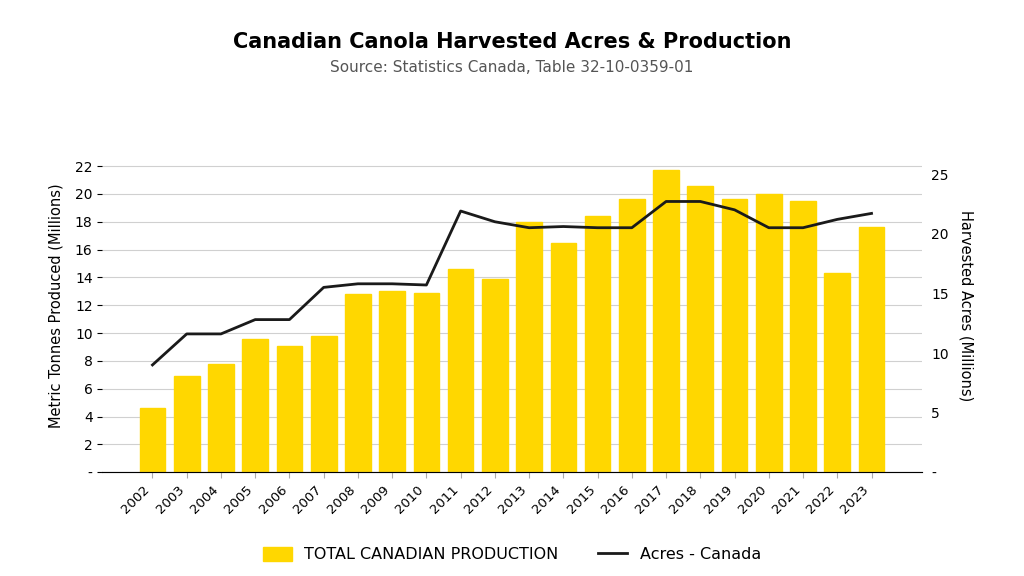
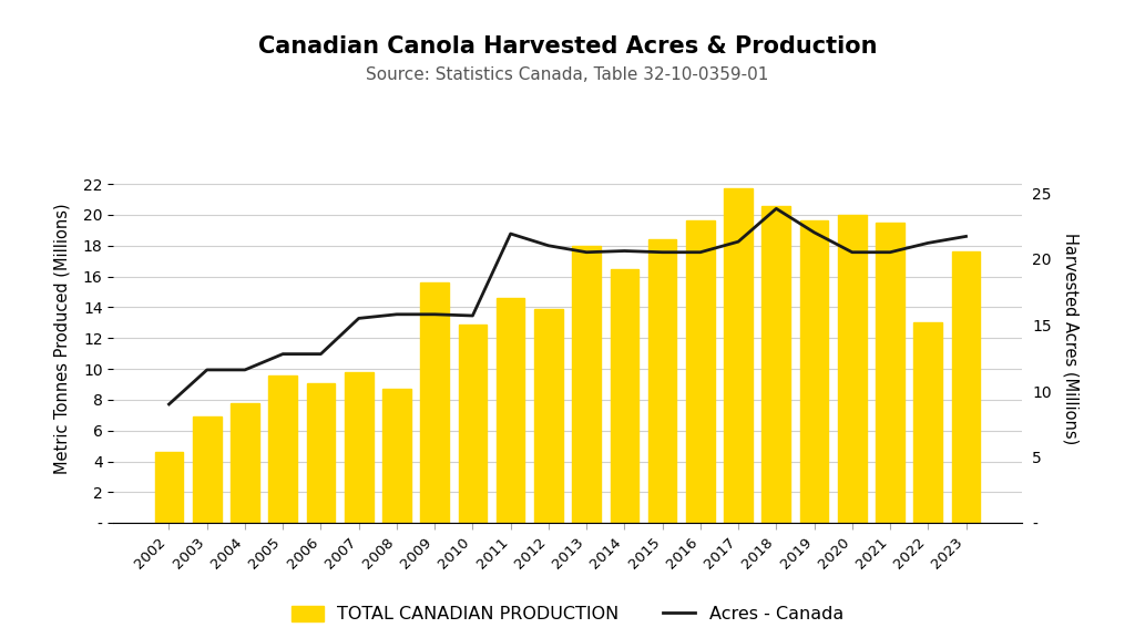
TOTAL CANADIAN PRODUCTION/2008: 12.8 -> 8.7
TOTAL CANADIAN PRODUCTION/2009: 13.0 -> 15.6
Acres - Canada/2017: 22.7 -> 21.3
Acres - Canada/2018: 22.7 -> 23.8
TOTAL CANADIAN PRODUCTION/2022: 14.3 -> 13.0
